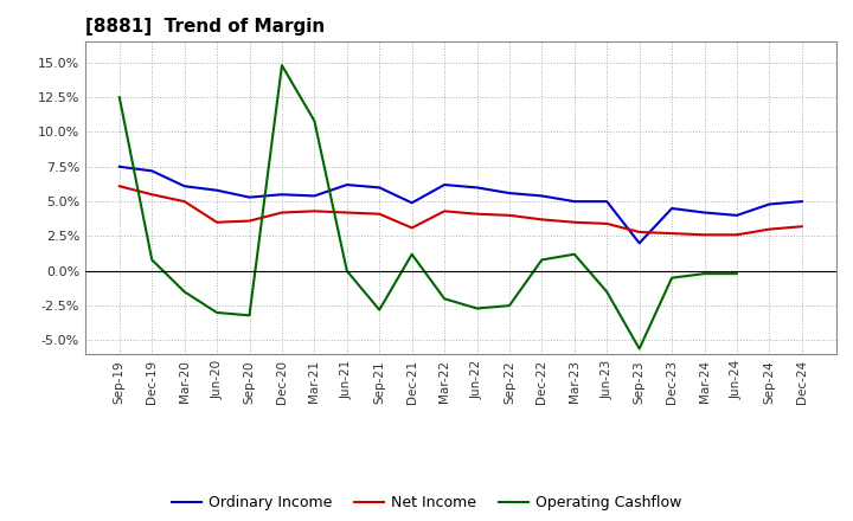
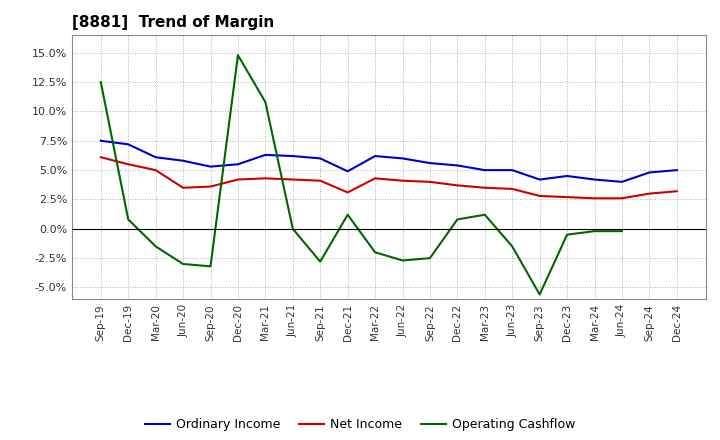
Ordinary Income/Mar-21: 5.4% -> 6.3%
Ordinary Income/Sep-23: 2.0% -> 4.2%
